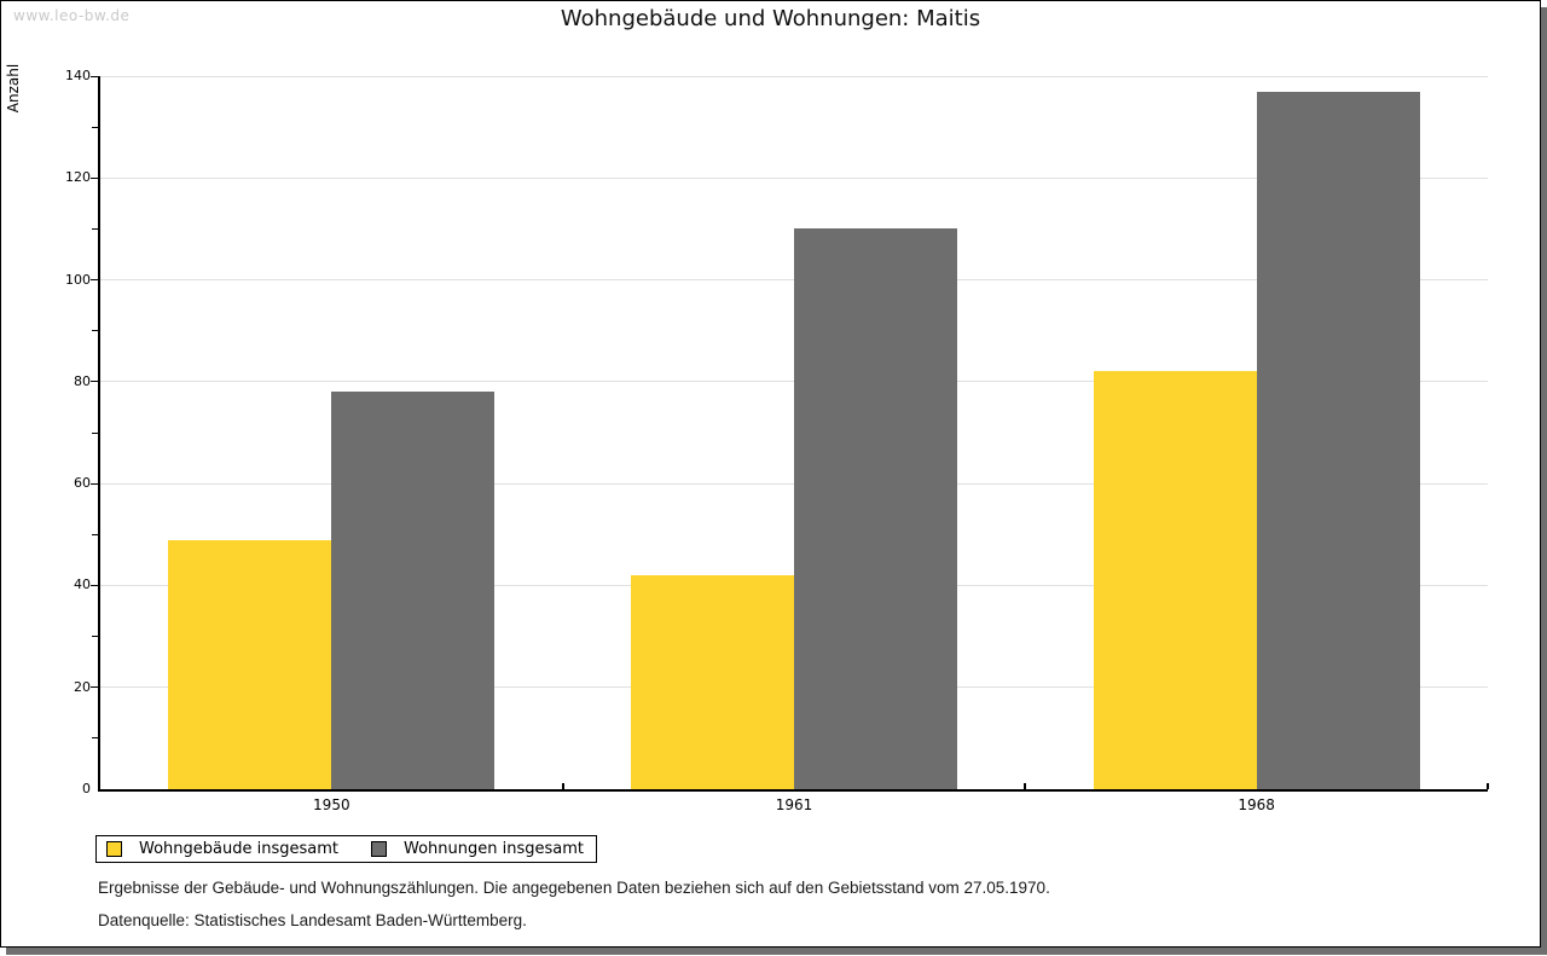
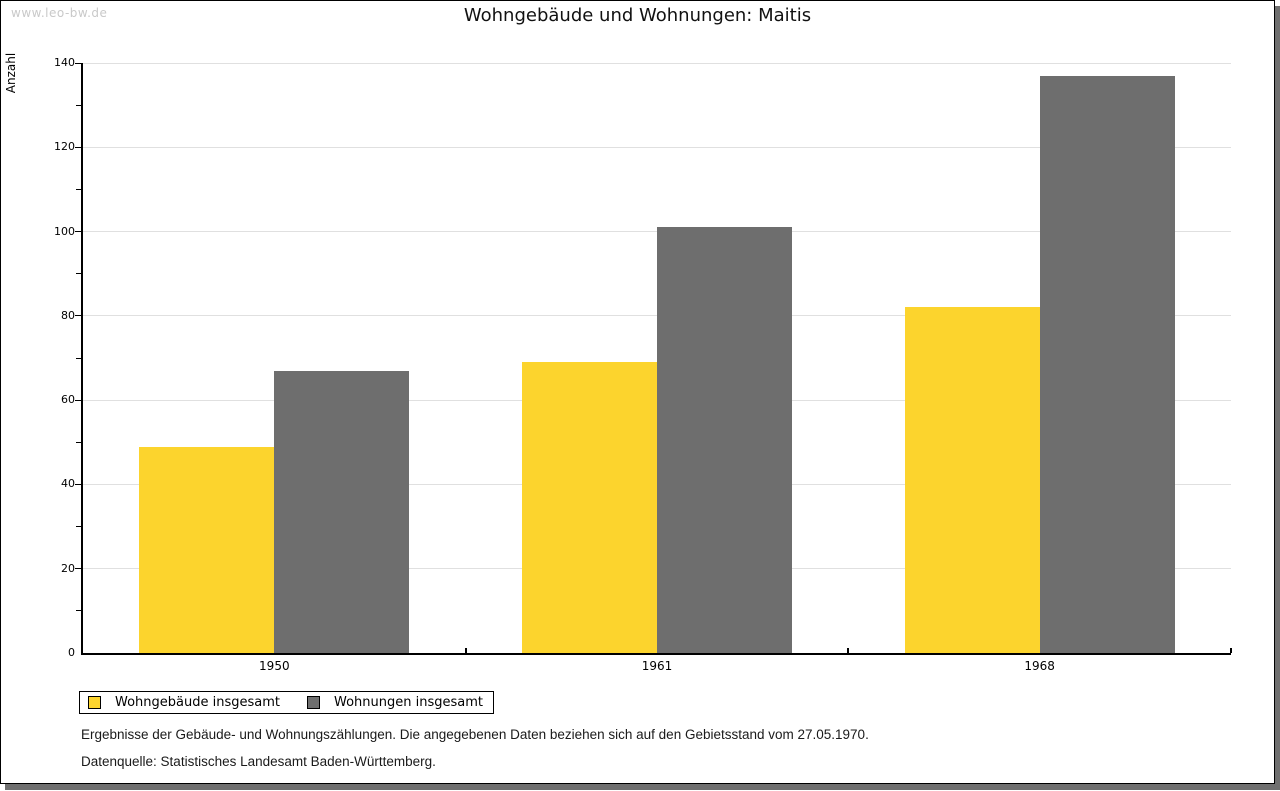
Wohnungen insgesamt/1950: 78 -> 67
Wohngebäude insgesamt/1961: 42 -> 69
Wohnungen insgesamt/1961: 110 -> 101
